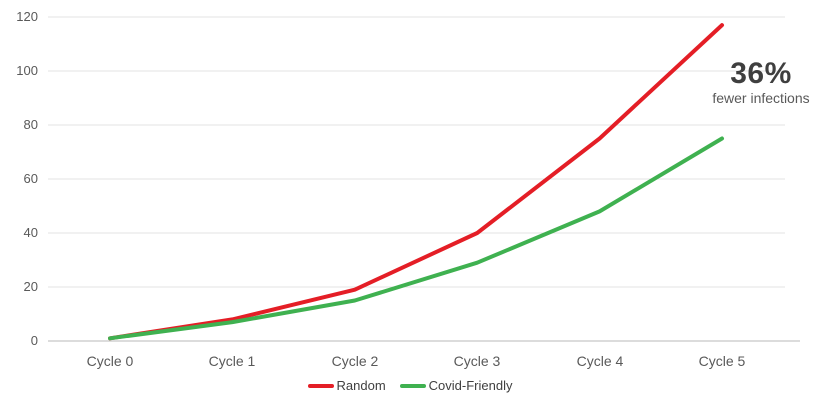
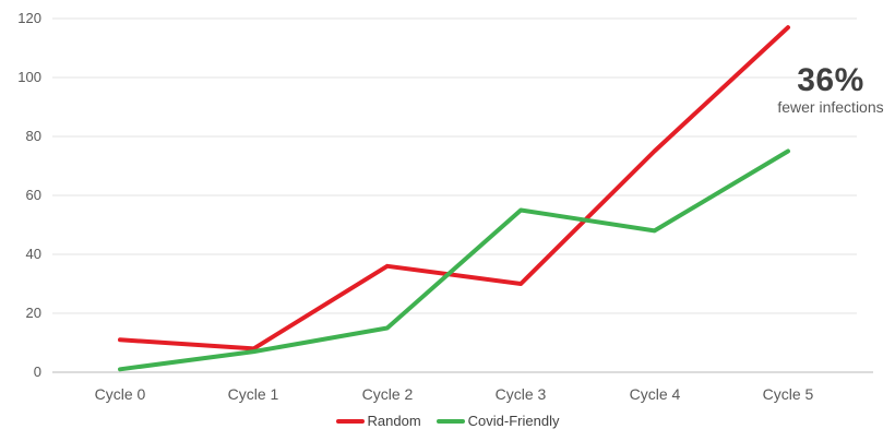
Random/Cycle 0: 1 -> 11
Random/Cycle 2: 19 -> 36
Random/Cycle 3: 40 -> 30
Covid-Friendly/Cycle 3: 29 -> 55
